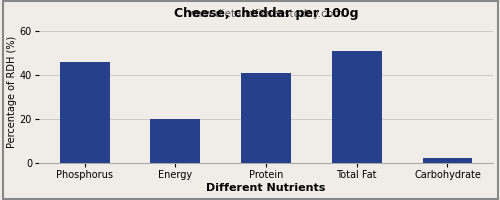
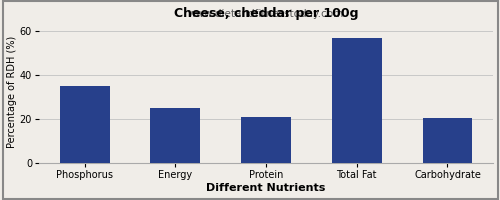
Phosphorus: 46.0 -> 35.0
Energy: 20.0 -> 25.0
Protein: 41.0 -> 21.0
Total Fat: 51.0 -> 57.0
Carbohydrate: 2.5 -> 20.5
